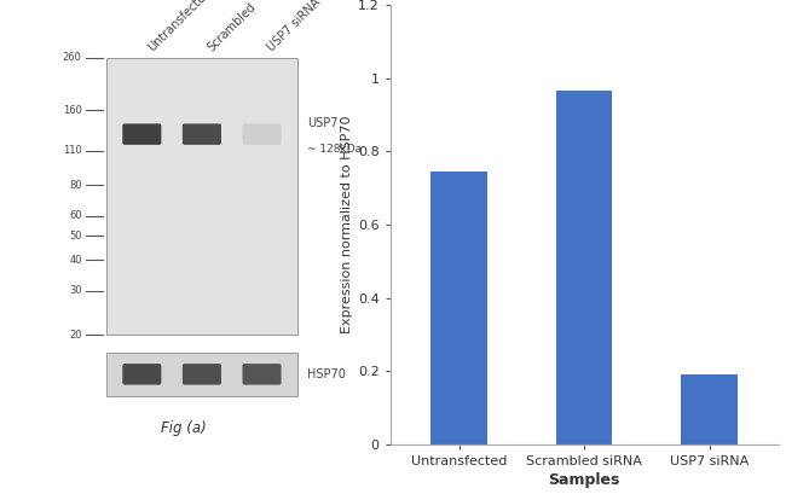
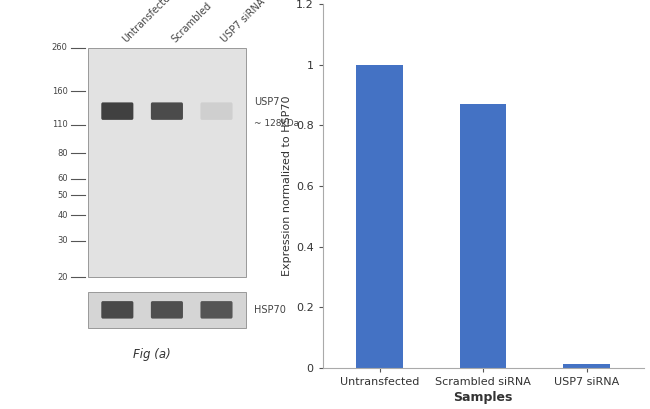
Untransfected: 0.745 -> 1.000
Scrambled siRNA: 0.965 -> 0.870
USP7 siRNA: 0.190 -> 0.015
